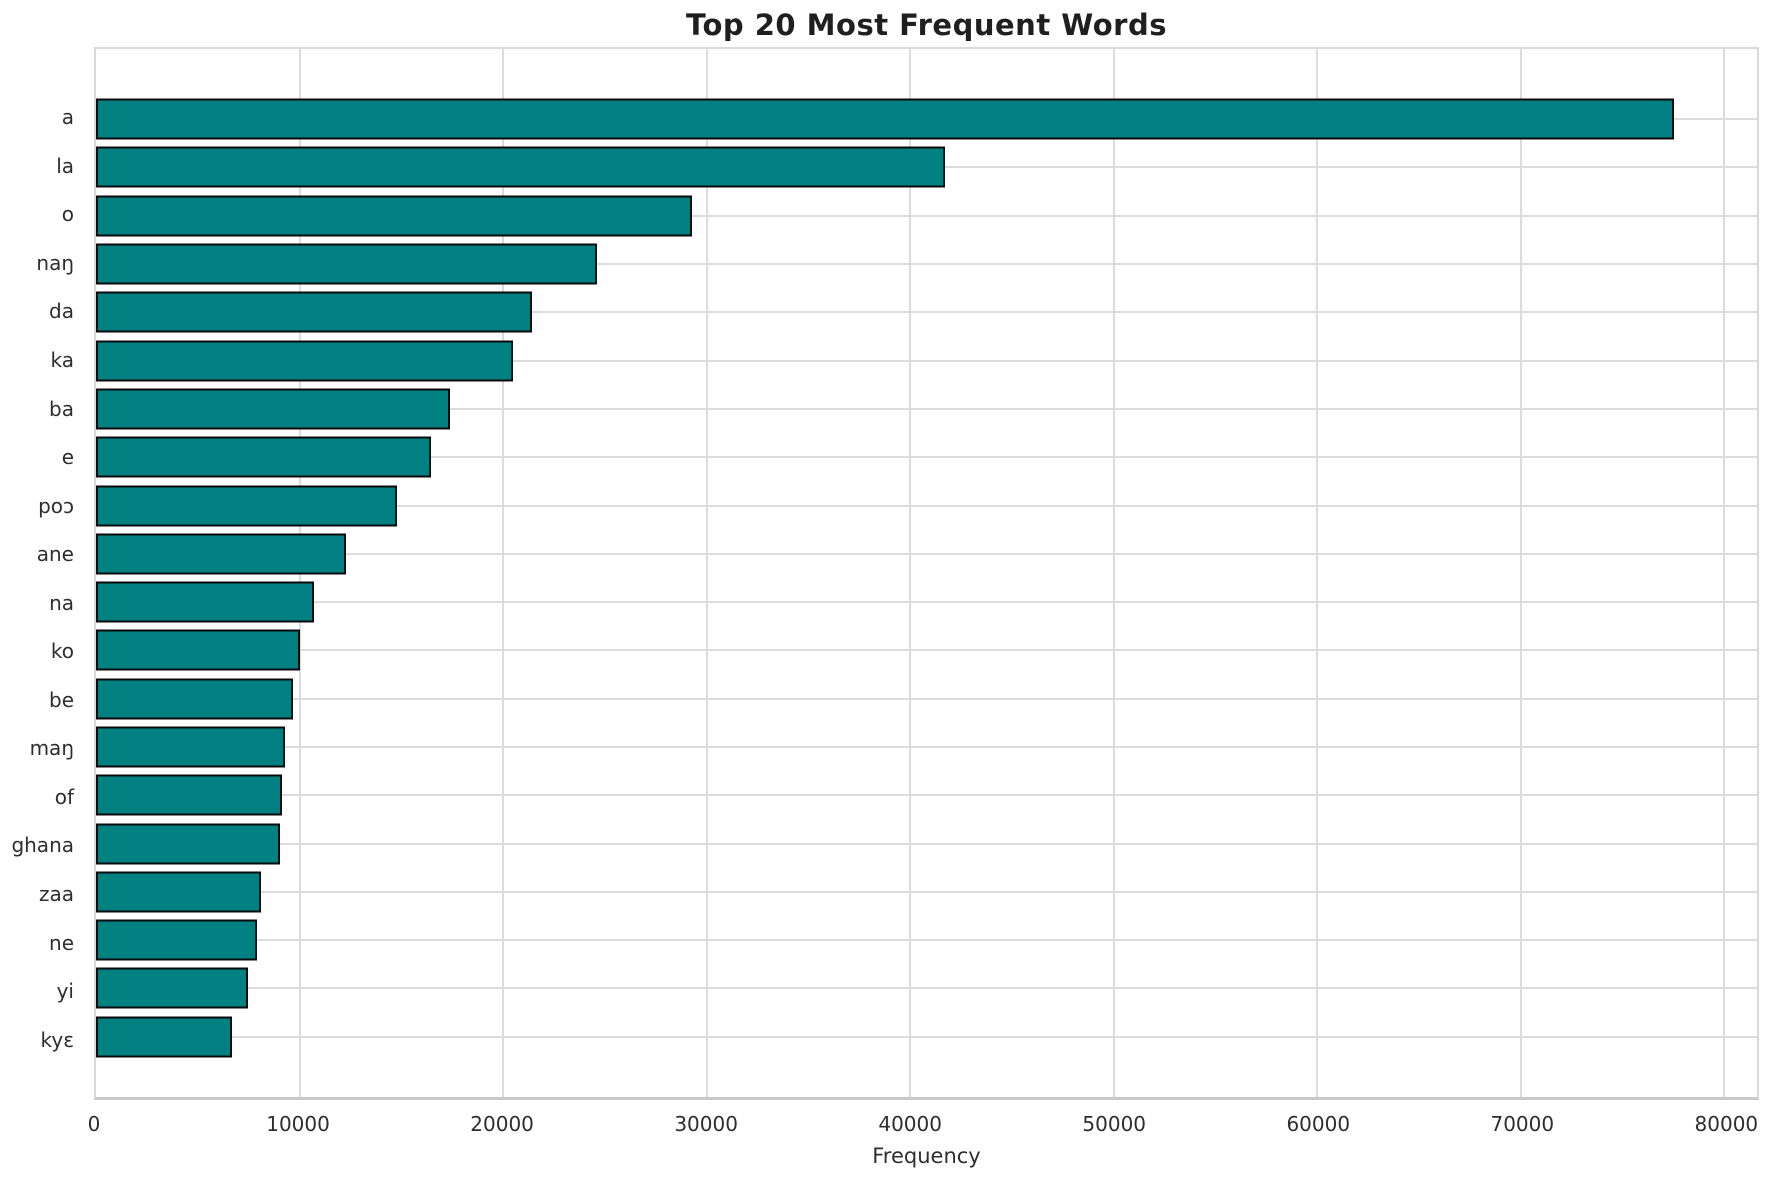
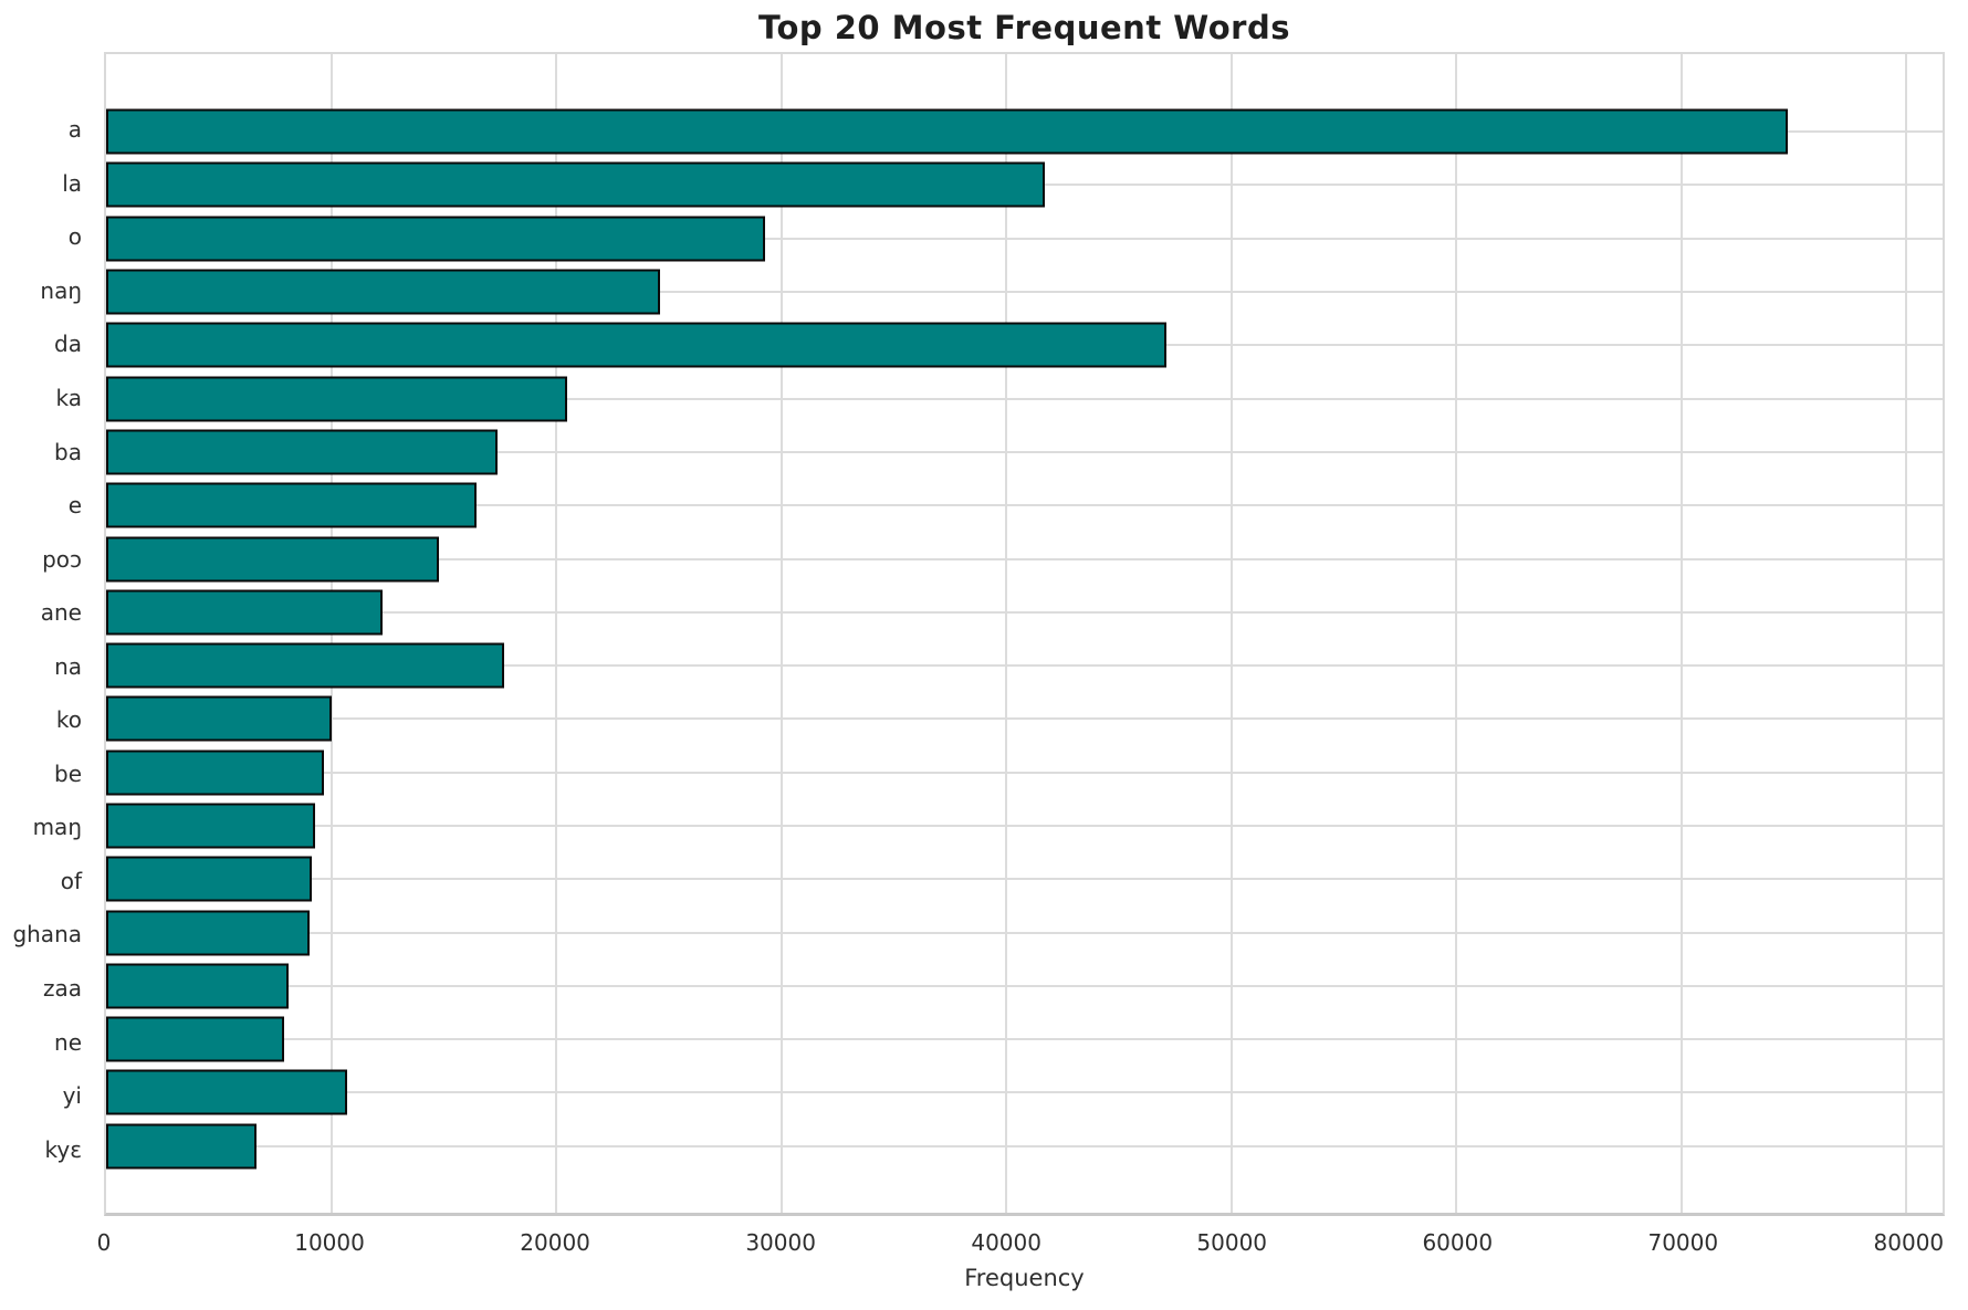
a: 77500 -> 74700
da: 21400 -> 47100
na: 10700 -> 17700
yi: 7400 -> 10700
